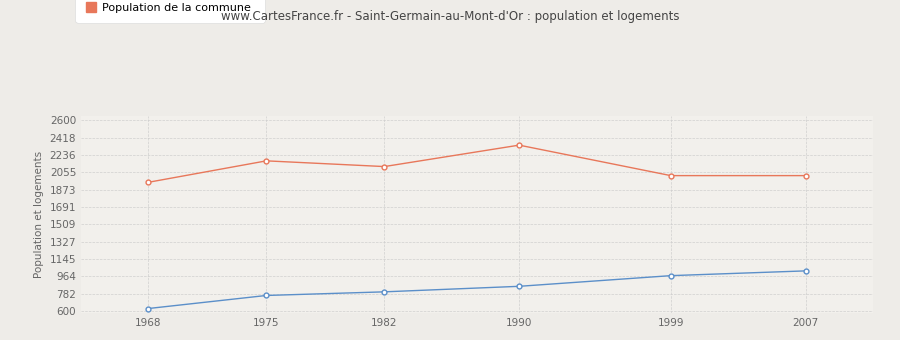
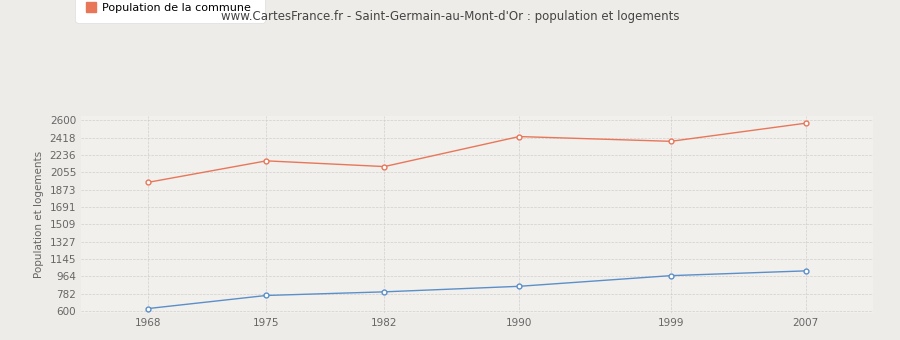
Population de la commune/1990: 2340 -> 2430
Population de la commune/1999: 2020 -> 2380
Population de la commune/2007: 2020 -> 2570
